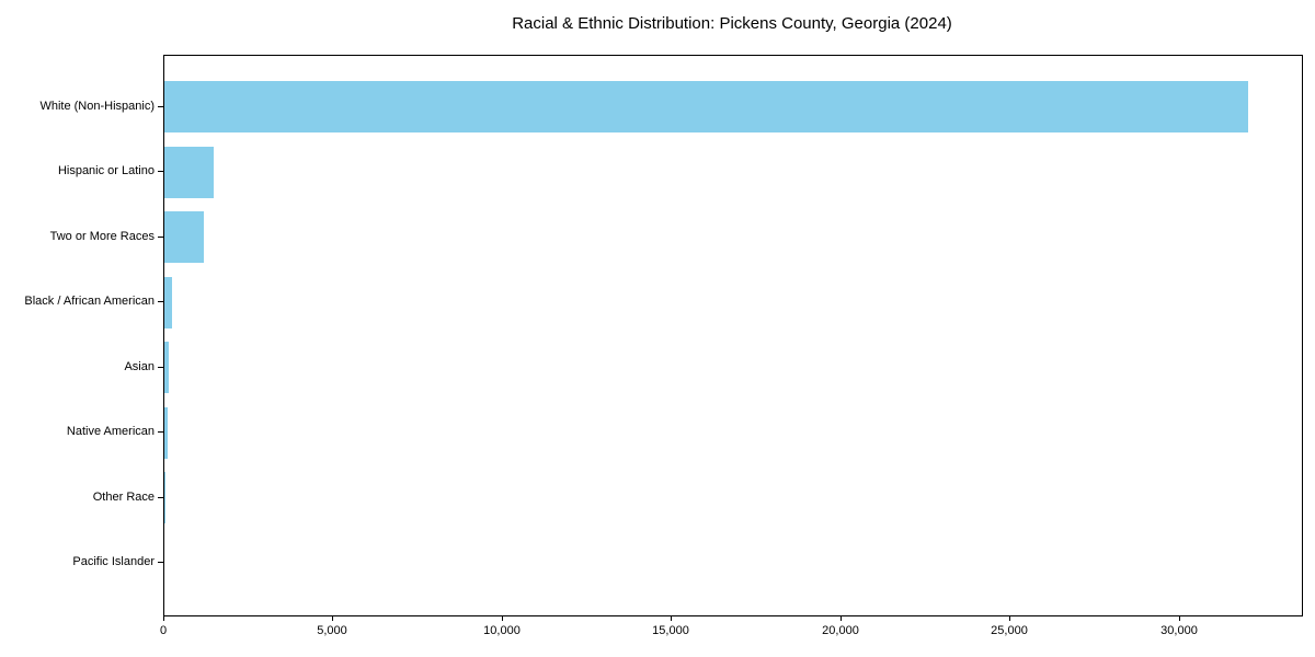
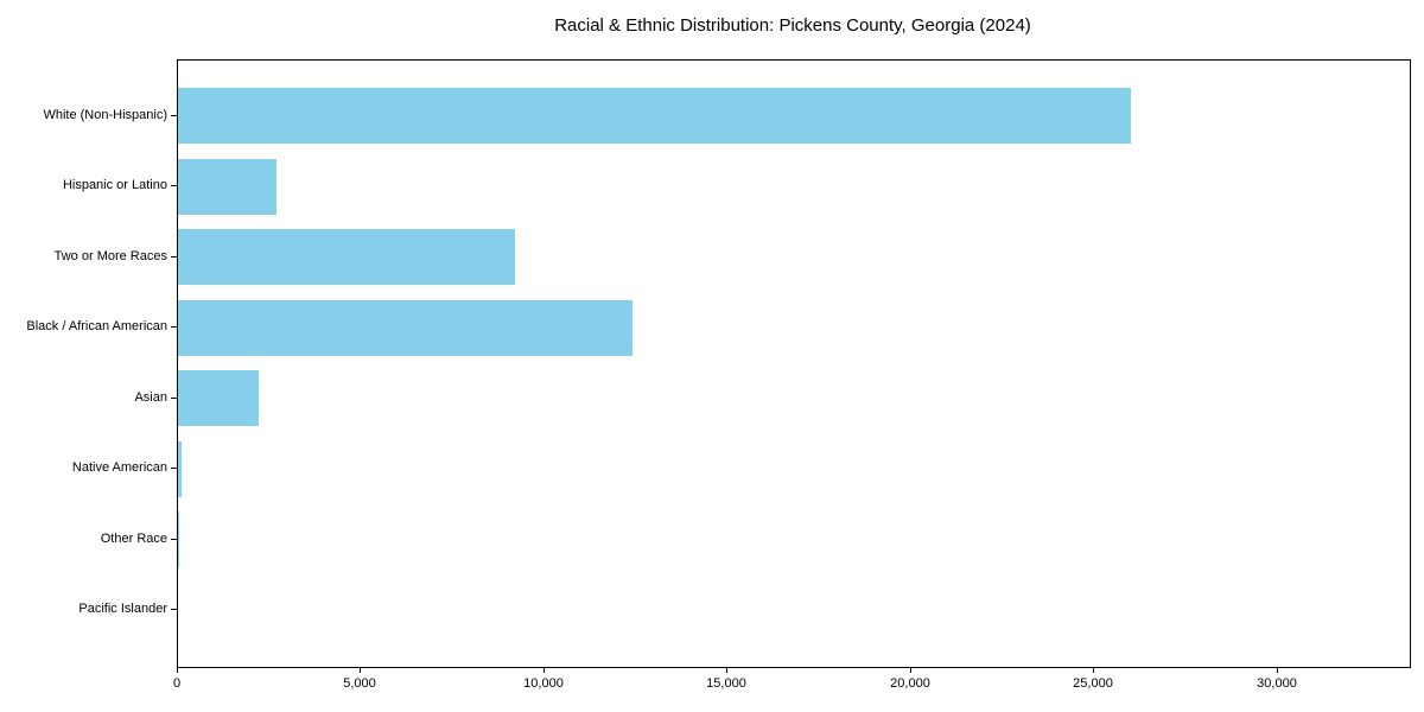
White (Non-Hispanic): 32000 -> 26000
Hispanic or Latino: 1400 -> 2700
Two or More Races: 1200 -> 9200
Black / African American: 200 -> 12400
Asian: 100 -> 2200
